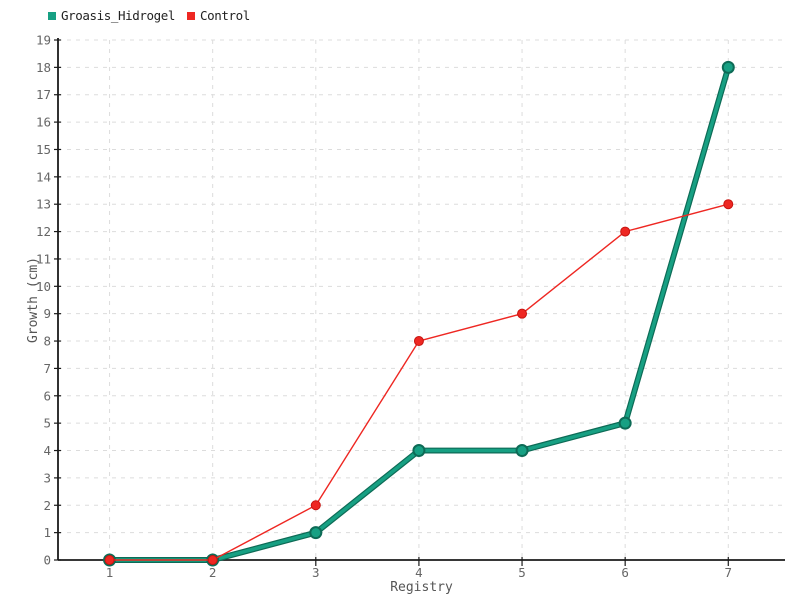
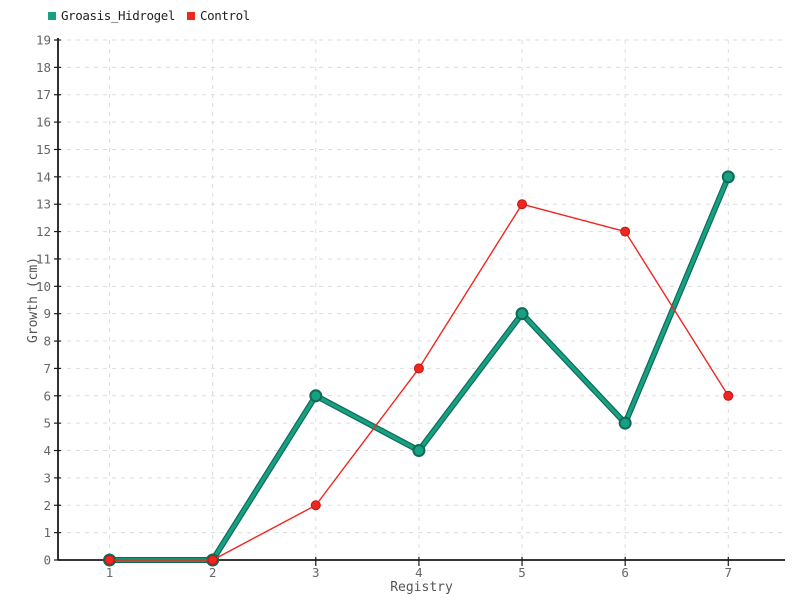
Groasis_Hidrogel/3: 1 -> 6
Control/4: 8 -> 7
Groasis_Hidrogel/5: 4 -> 9
Control/5: 9 -> 13
Groasis_Hidrogel/7: 18 -> 14
Control/7: 13 -> 6
